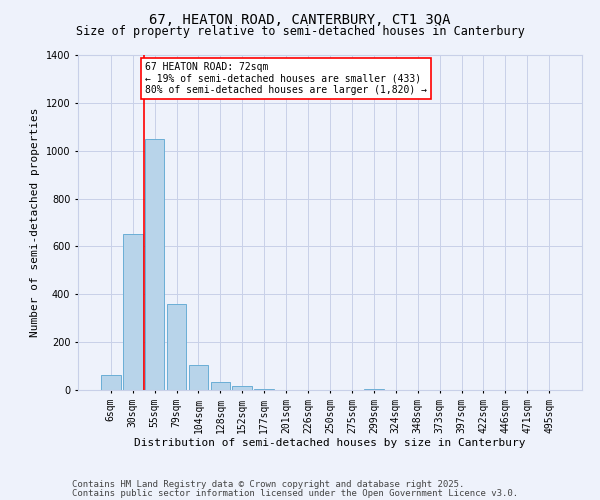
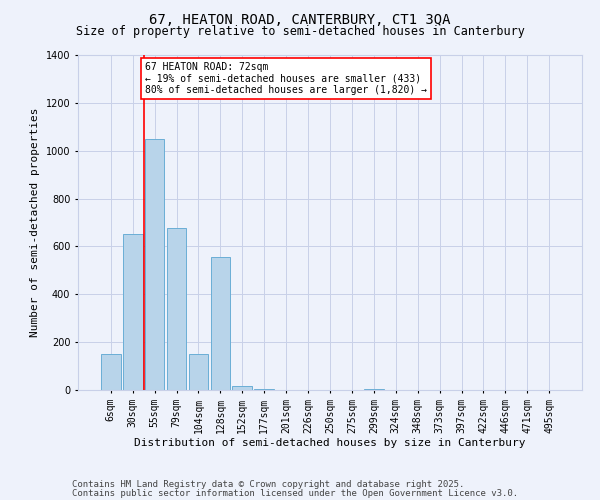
6sqm: 62 -> 150
79sqm: 360 -> 675
104sqm: 105 -> 150
128sqm: 35 -> 555
